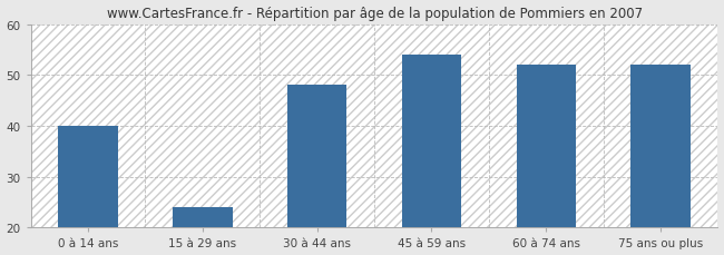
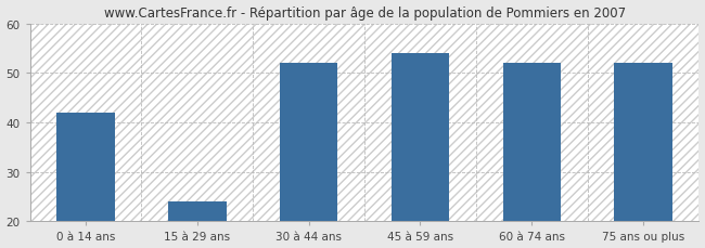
0 à 14 ans: 40 -> 42
30 à 44 ans: 48 -> 52
